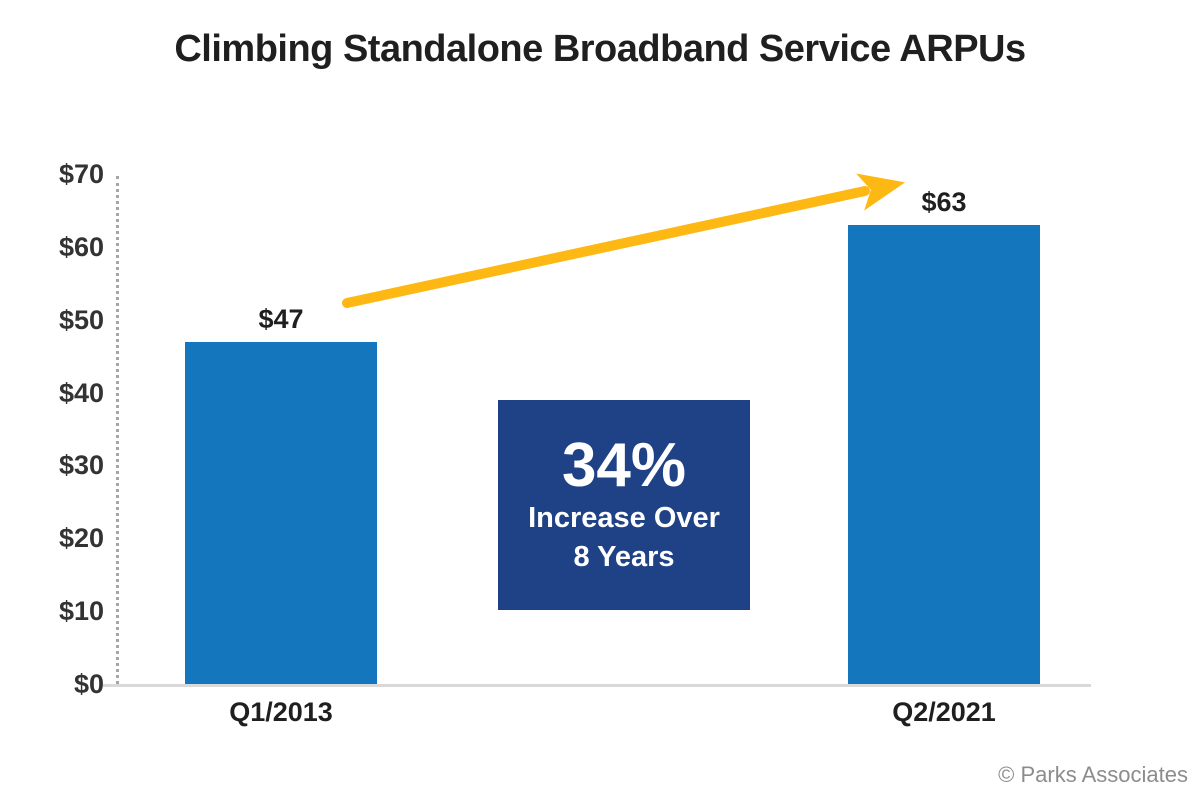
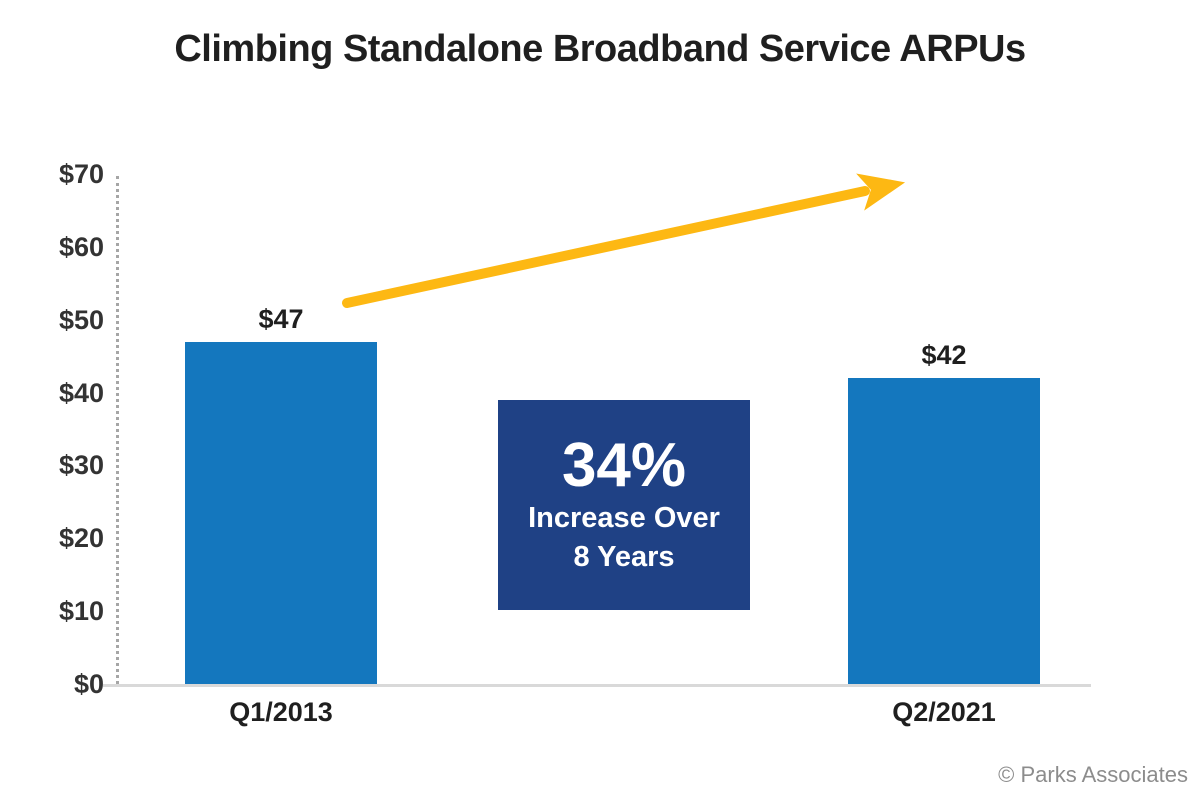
Q2/2021: $63 -> $42
